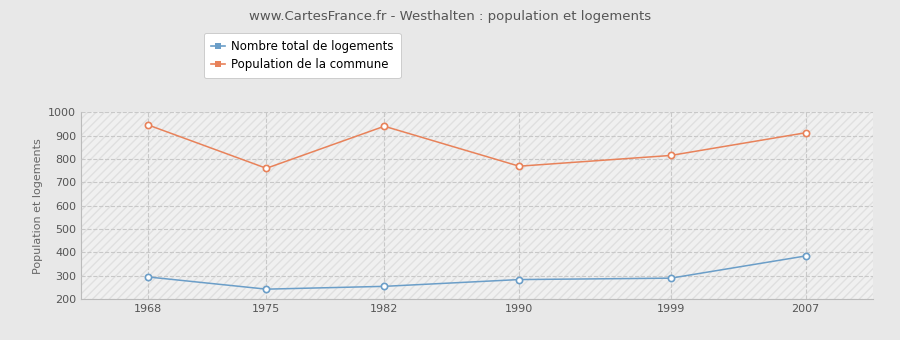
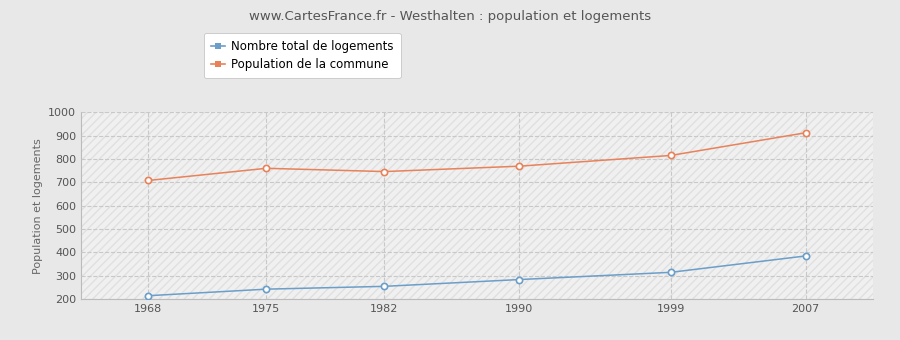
Nombre total de logements/1968: 295 -> 215
Population de la commune/1968: 945 -> 708
Population de la commune/1982: 940 -> 746
Nombre total de logements/1999: 290 -> 315
